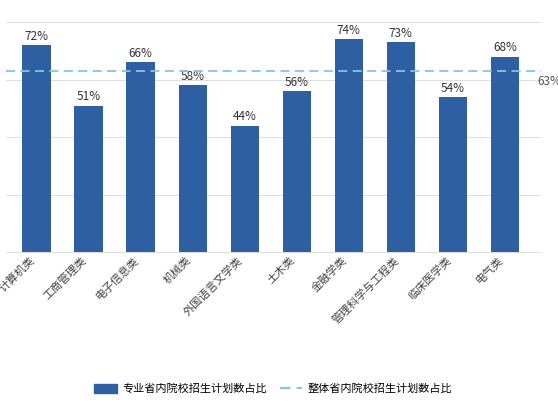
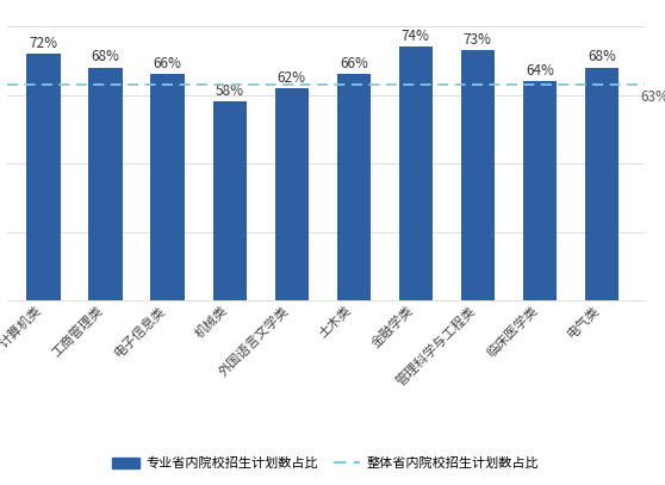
工商管理类: 51% -> 68%
外国语言文学类: 44% -> 62%
土木类: 56% -> 66%
临床医学类: 54% -> 64%
